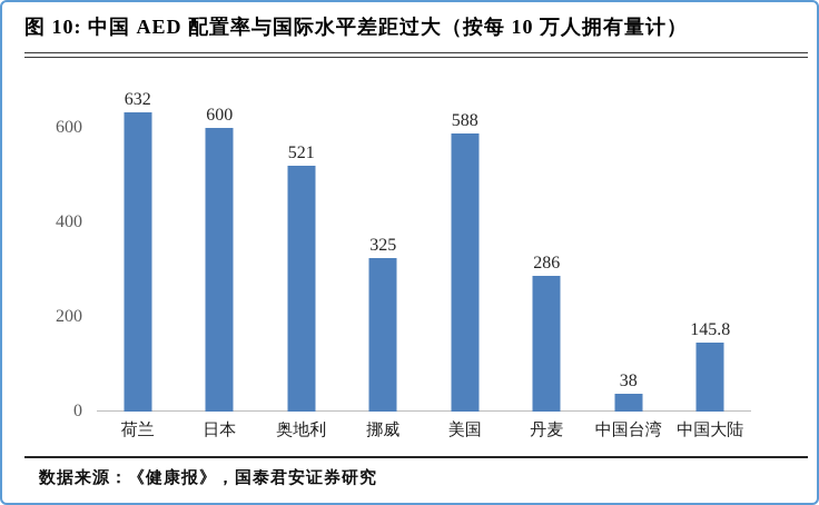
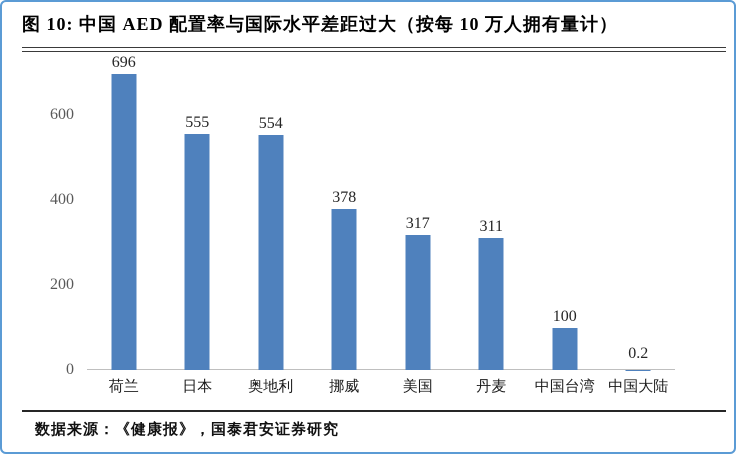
荷兰: 632 -> 696
日本: 600 -> 555
奥地利: 521 -> 554
挪威: 325 -> 378
美国: 588 -> 317
丹麦: 286 -> 311
中国台湾: 38 -> 100
中国大陆: 145.8 -> 0.2
